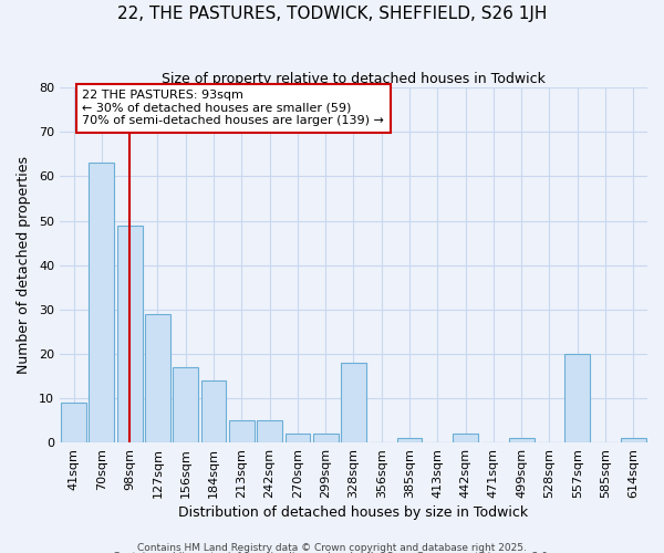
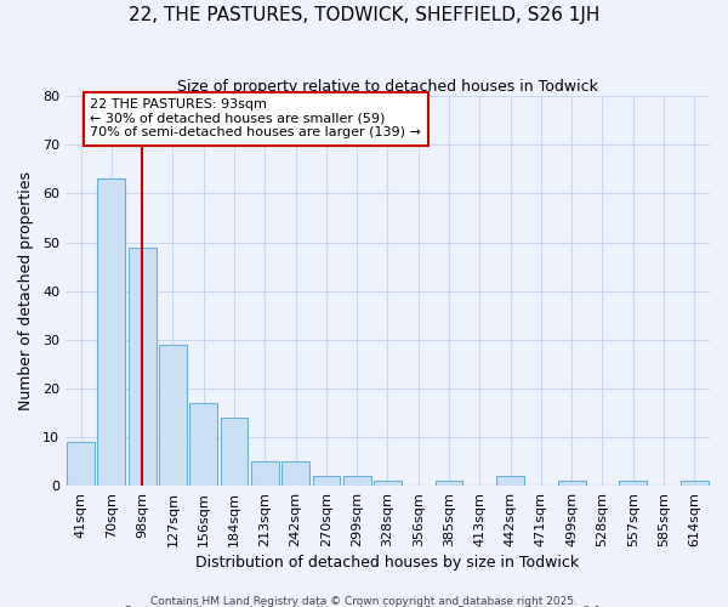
328sqm: 18 -> 1
557sqm: 20 -> 1
